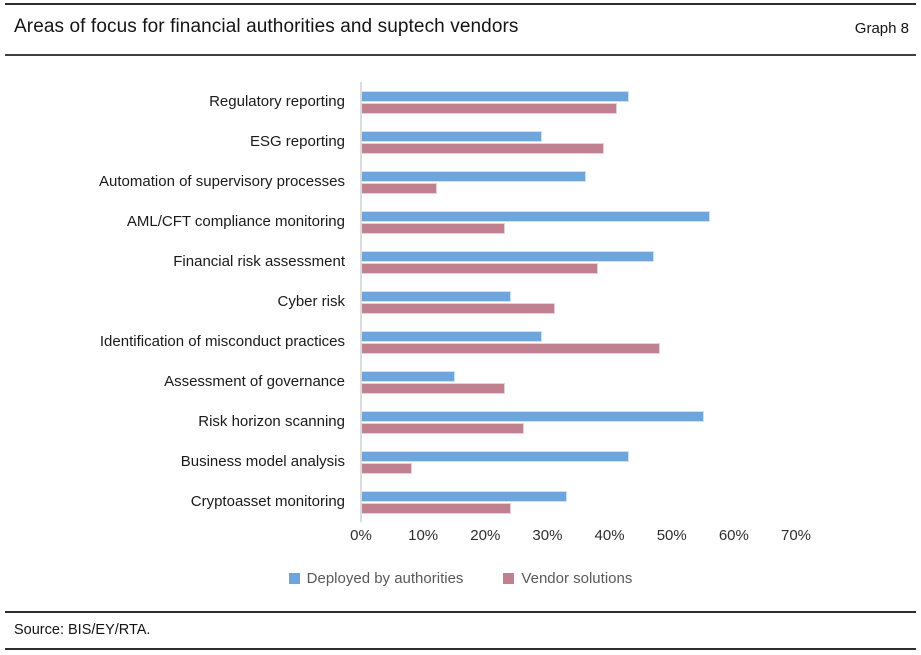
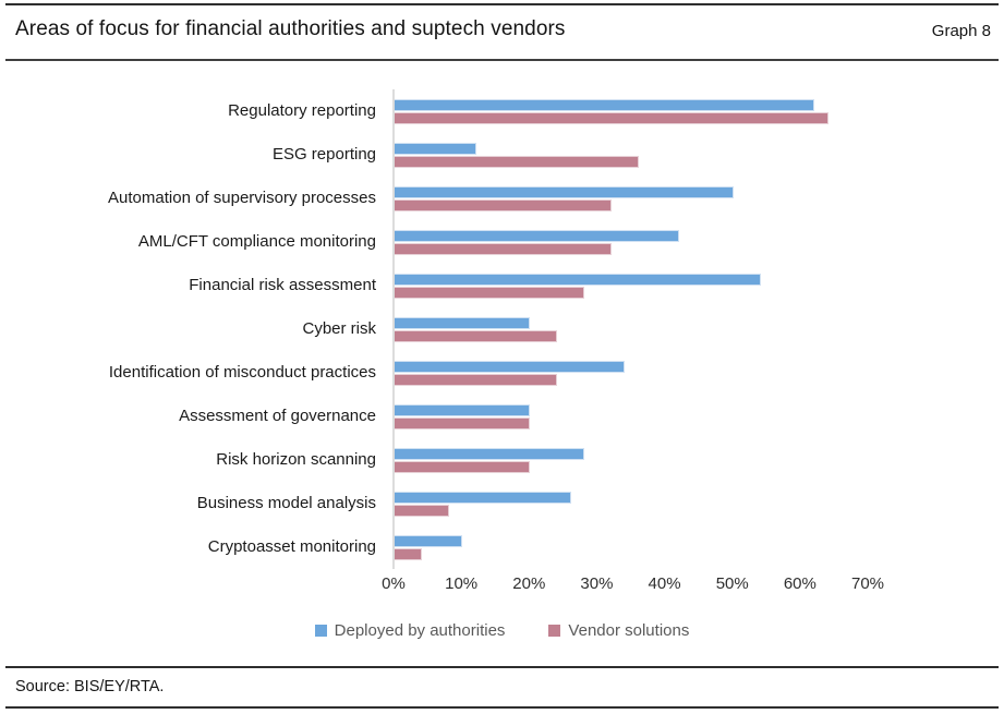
Deployed by authorities/Regulatory reporting: 43% -> 62%
Vendor solutions/Regulatory reporting: 41% -> 64%
Deployed by authorities/ESG reporting: 29% -> 12%
Vendor solutions/ESG reporting: 39% -> 36%
Deployed by authorities/Automation of supervisory processes: 36% -> 50%
Vendor solutions/Automation of supervisory processes: 12% -> 32%
Deployed by authorities/AML/CFT compliance monitoring: 56% -> 42%
Vendor solutions/AML/CFT compliance monitoring: 23% -> 32%
Deployed by authorities/Financial risk assessment: 47% -> 54%
Vendor solutions/Financial risk assessment: 38% -> 28%
Deployed by authorities/Cyber risk: 24% -> 20%
Vendor solutions/Cyber risk: 31% -> 24%
Deployed by authorities/Identification of misconduct practices: 29% -> 34%
Vendor solutions/Identification of misconduct practices: 48% -> 24%
Deployed by authorities/Assessment of governance: 15% -> 20%
Vendor solutions/Assessment of governance: 23% -> 20%
Deployed by authorities/Risk horizon scanning: 55% -> 28%
Vendor solutions/Risk horizon scanning: 26% -> 20%
Deployed by authorities/Business model analysis: 43% -> 26%
Deployed by authorities/Cryptoasset monitoring: 33% -> 10%
Vendor solutions/Cryptoasset monitoring: 24% -> 4%
